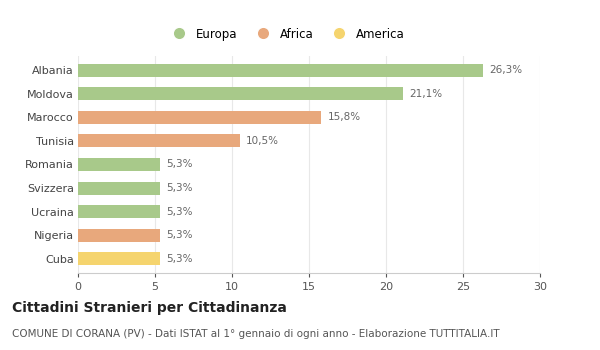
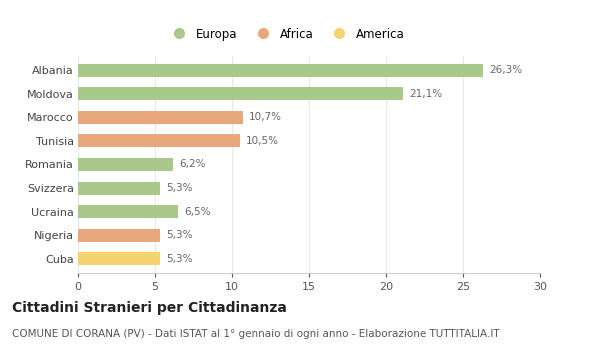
Marocco: 15,8% -> 10,7%
Romania: 5,3% -> 6,2%
Ucraina: 5,3% -> 6,5%
